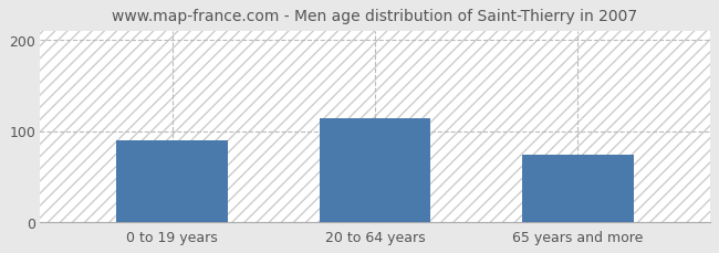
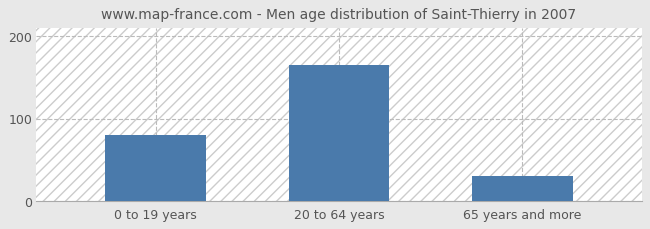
0 to 19 years: 90 -> 80
20 to 64 years: 114 -> 165
65 years and more: 74 -> 30
